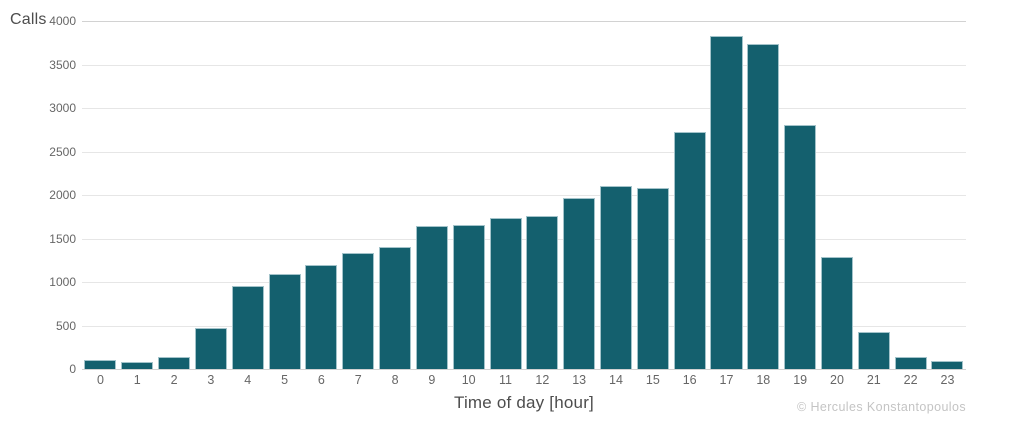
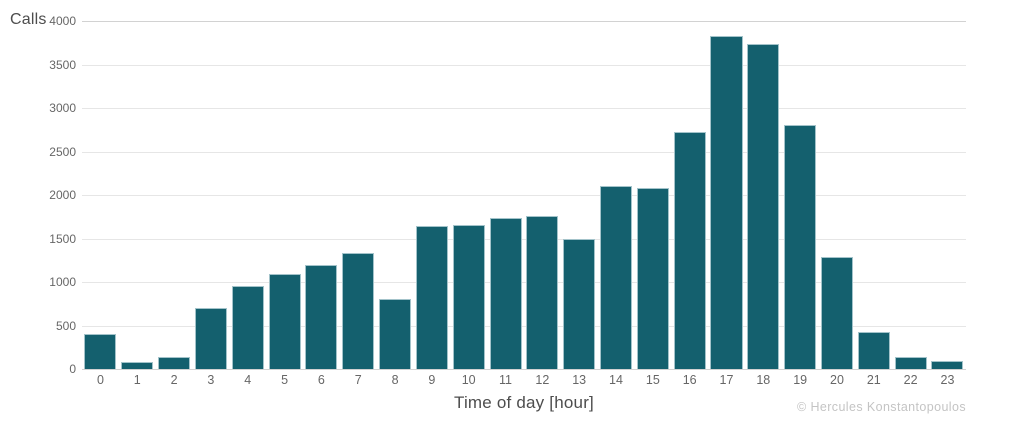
0: 100 -> 400
3: 500 -> 700
8: 1400 -> 800
13: 2000 -> 1500
